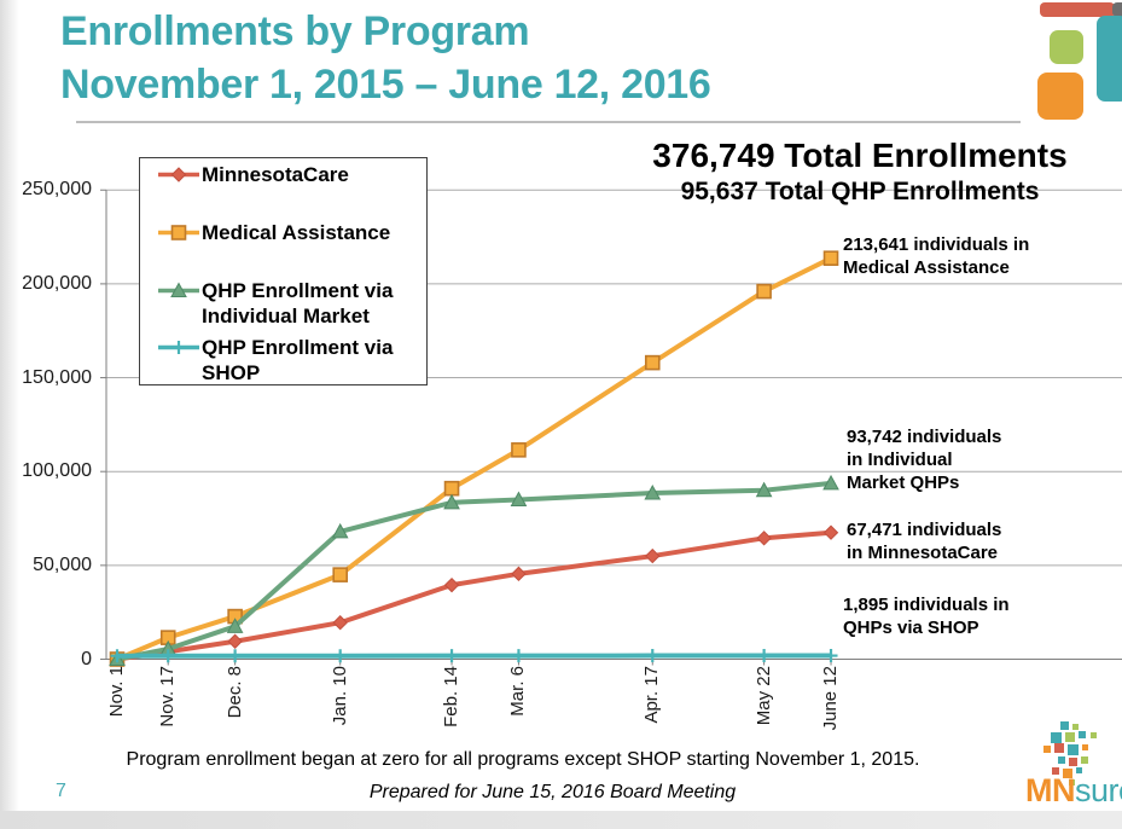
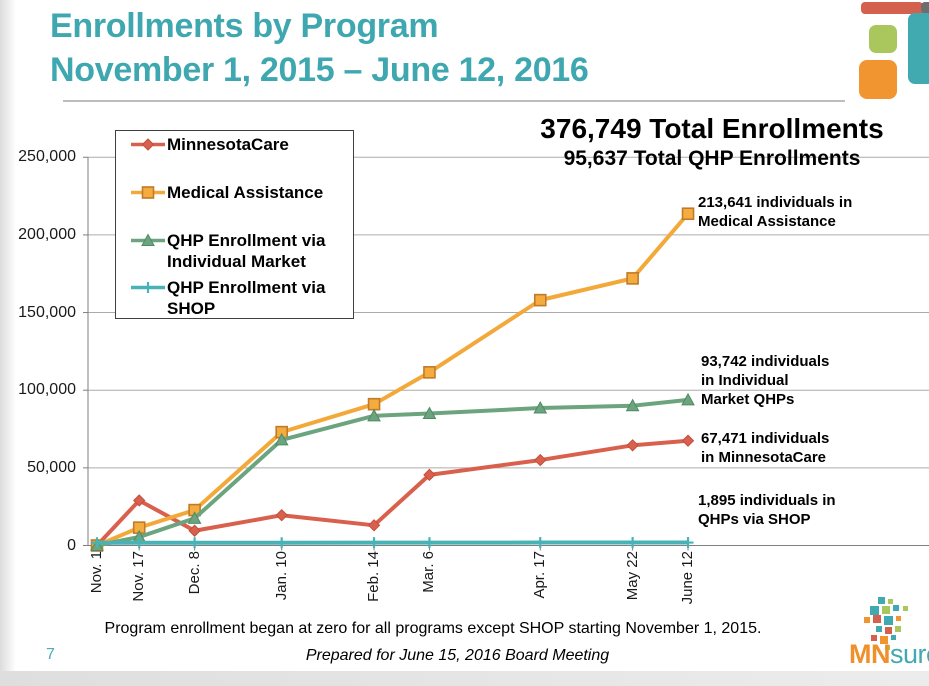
MinnesotaCare/Nov. 17: 4000 -> 29000
Medical Assistance/Jan. 10: 45000 -> 73000
MinnesotaCare/Feb. 14: 40000 -> 13000
Medical Assistance/May 22: 196000 -> 172000
